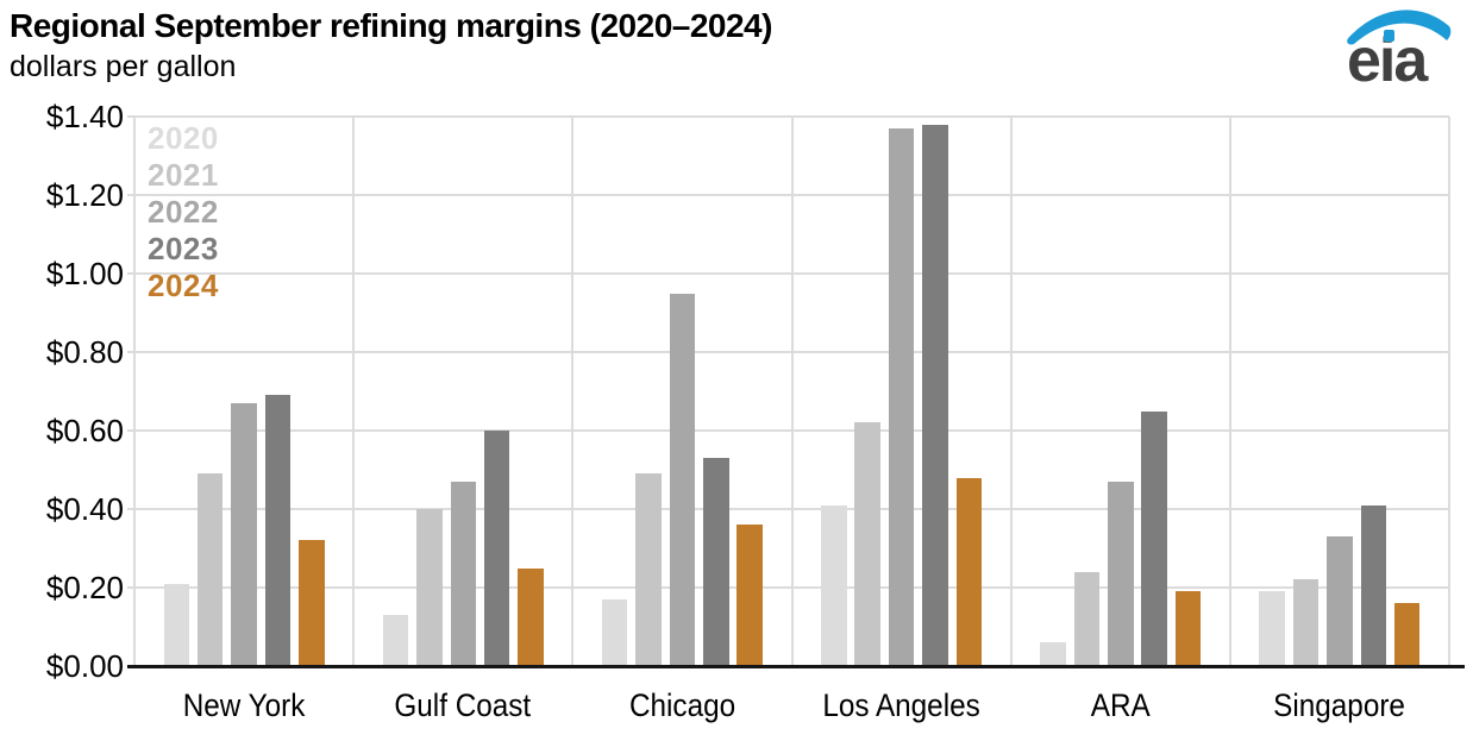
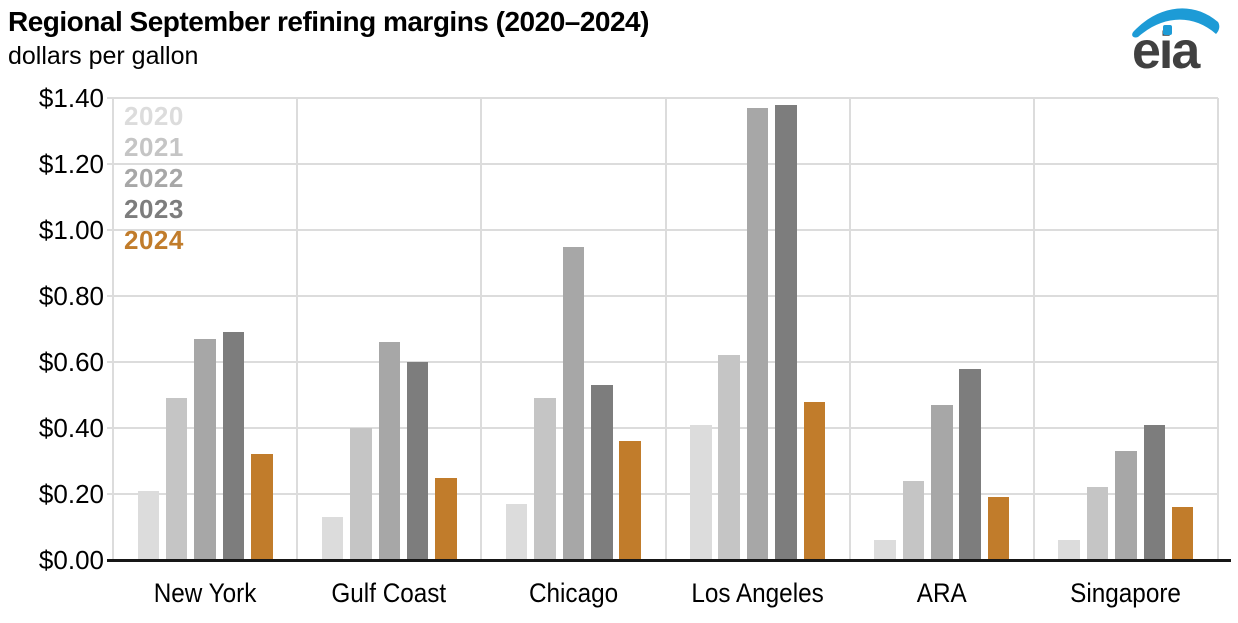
2022/Gulf Coast: $0.47 -> $0.66
2023/ARA: $0.65 -> $0.58
2020/Singapore: $0.19 -> $0.06
